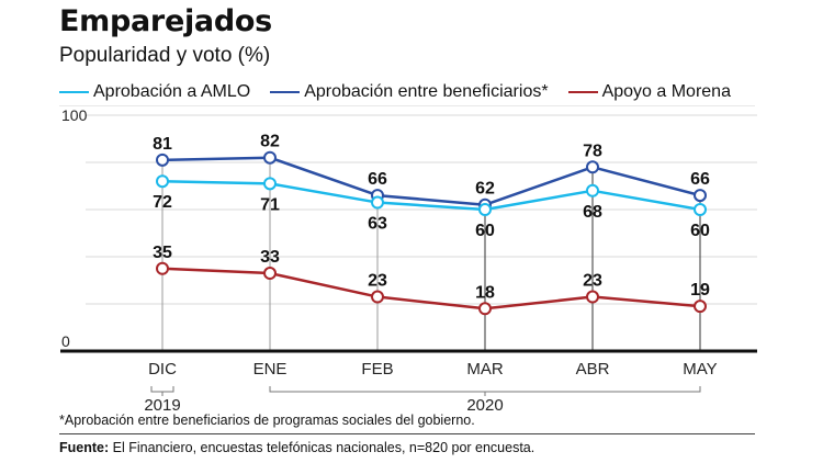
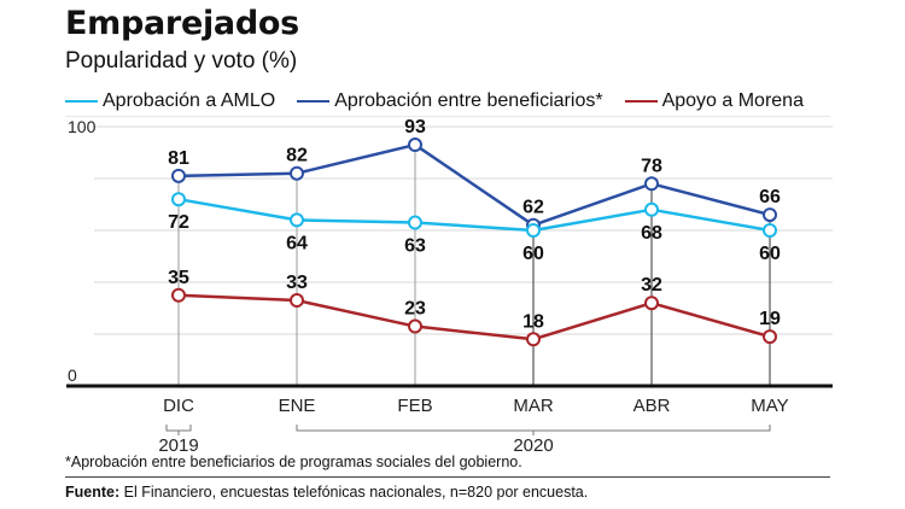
Aprobación a AMLO/ENE: 71 -> 64
Aprobación entre beneficiarios*/FEB: 66 -> 93
Apoyo a Morena/ABR: 23 -> 32
